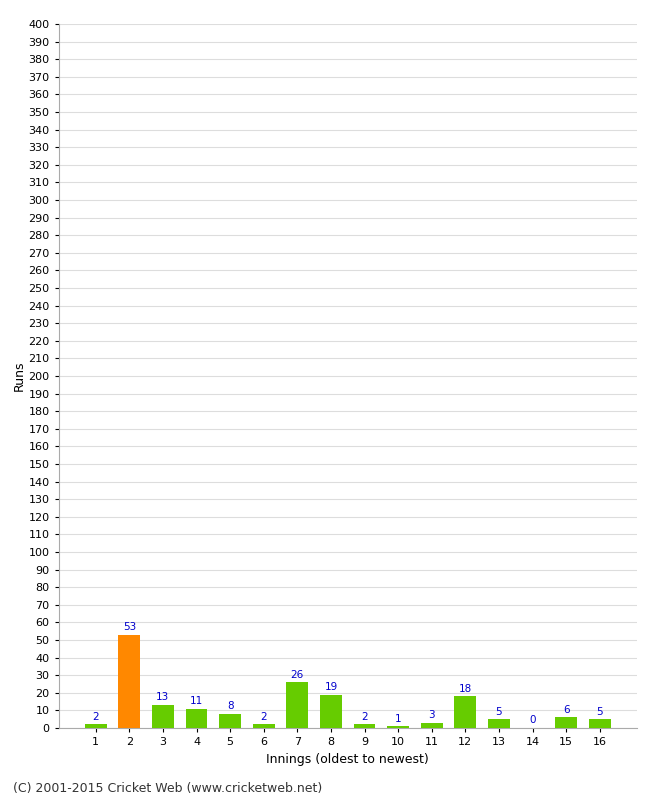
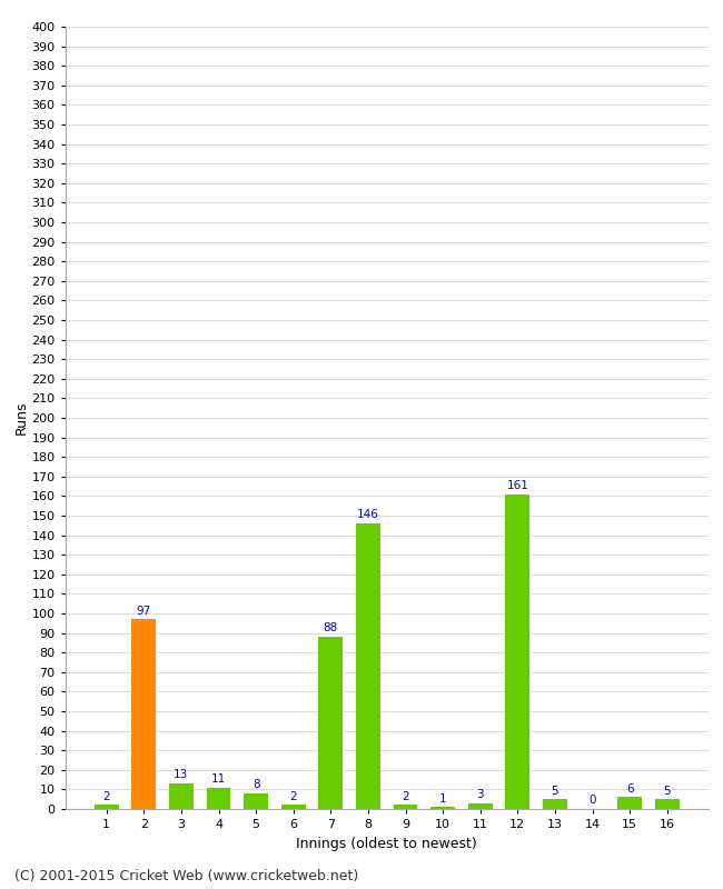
2: 53 -> 97
7: 26 -> 88
8: 19 -> 146
12: 18 -> 161
